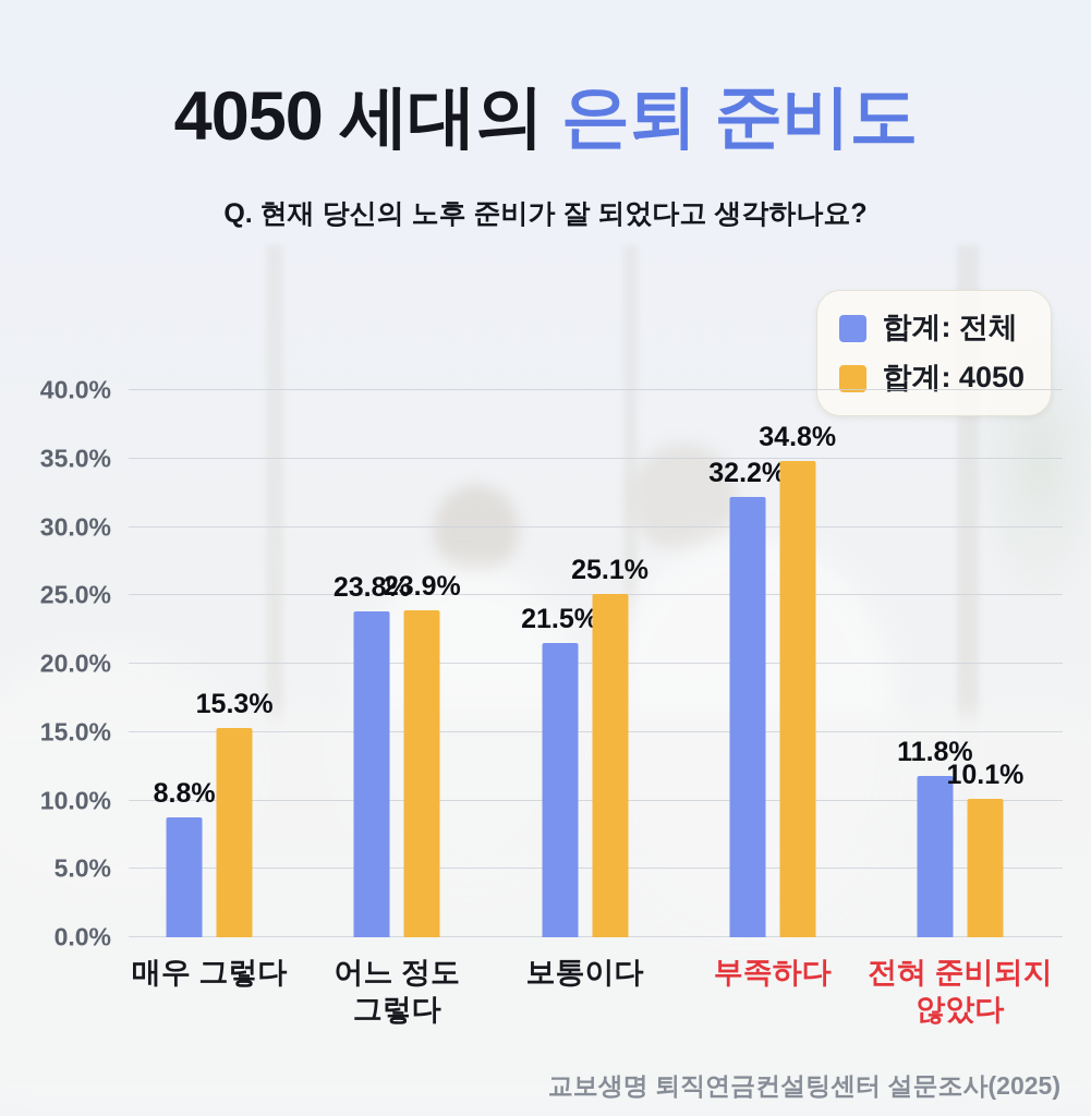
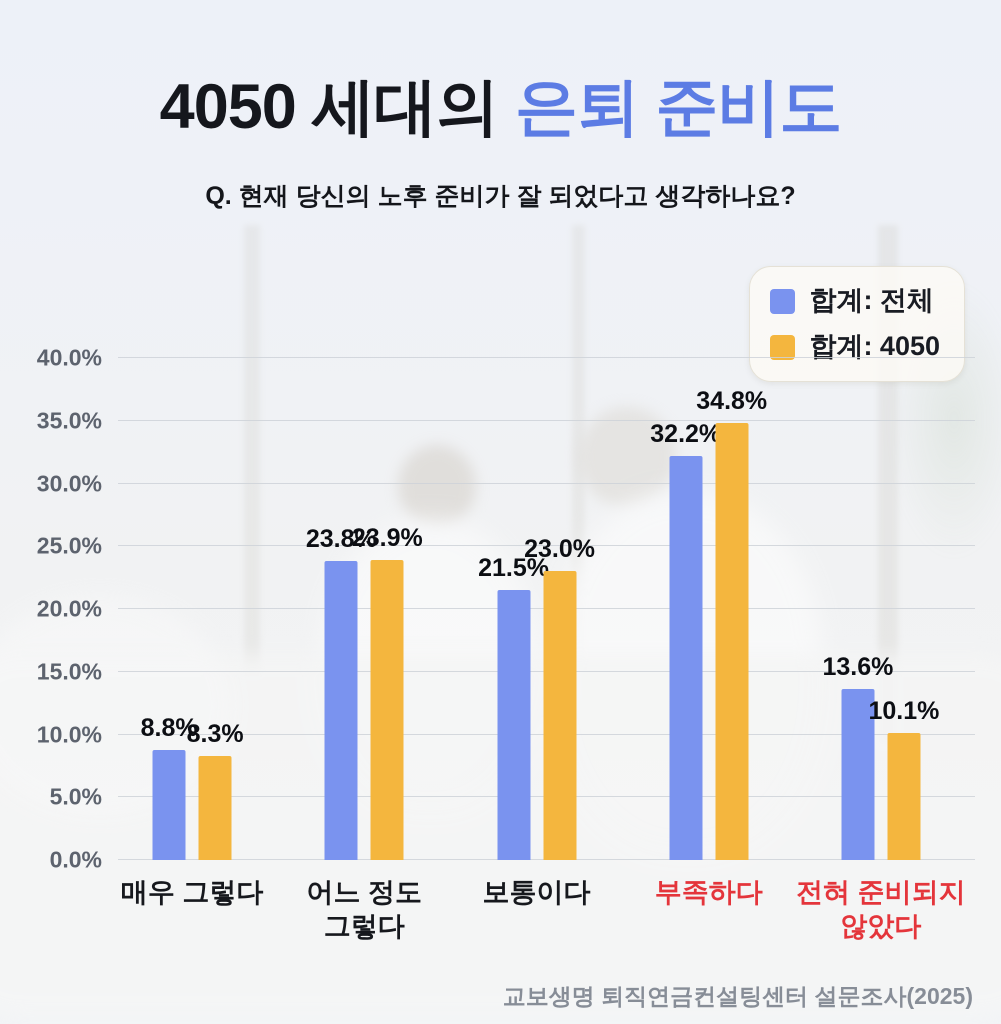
합계: 4050/매우 그렇다: 15.3% -> 8.3%
합계: 4050/보통이다: 25.1% -> 23.0%
합계: 전체/전혀 준비되지 않았다: 11.8% -> 13.6%
